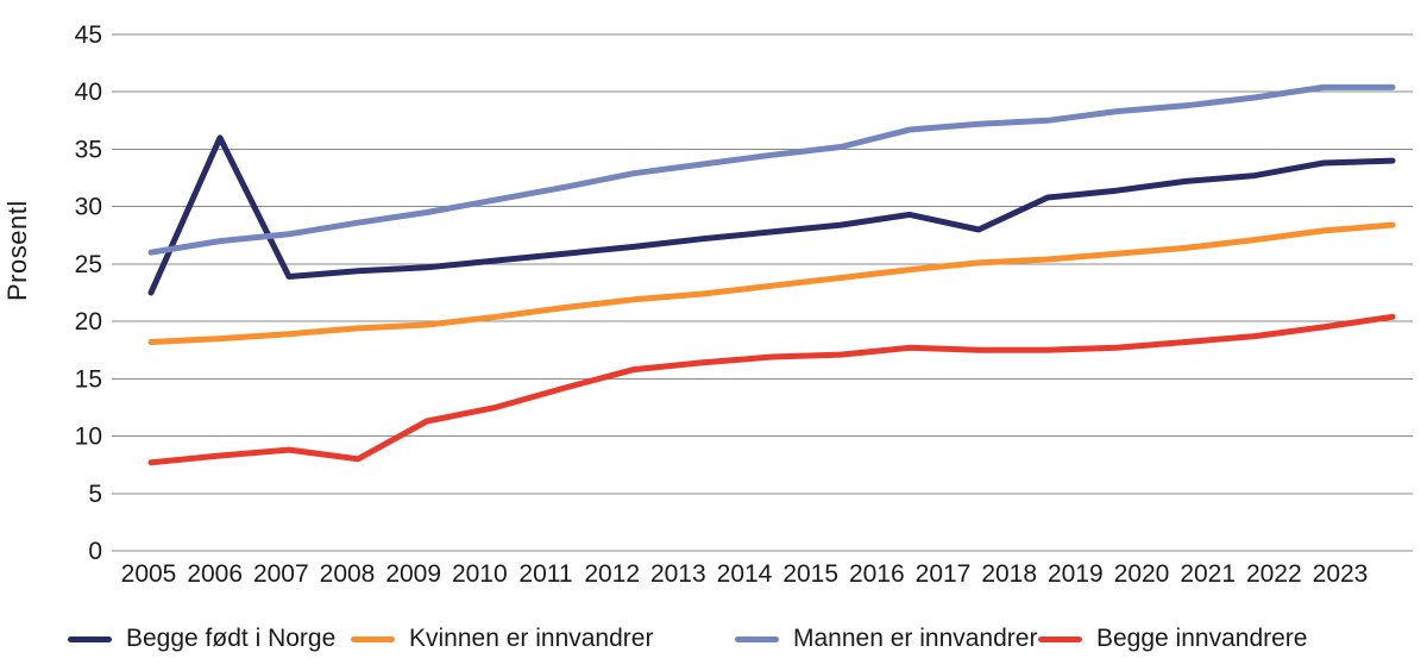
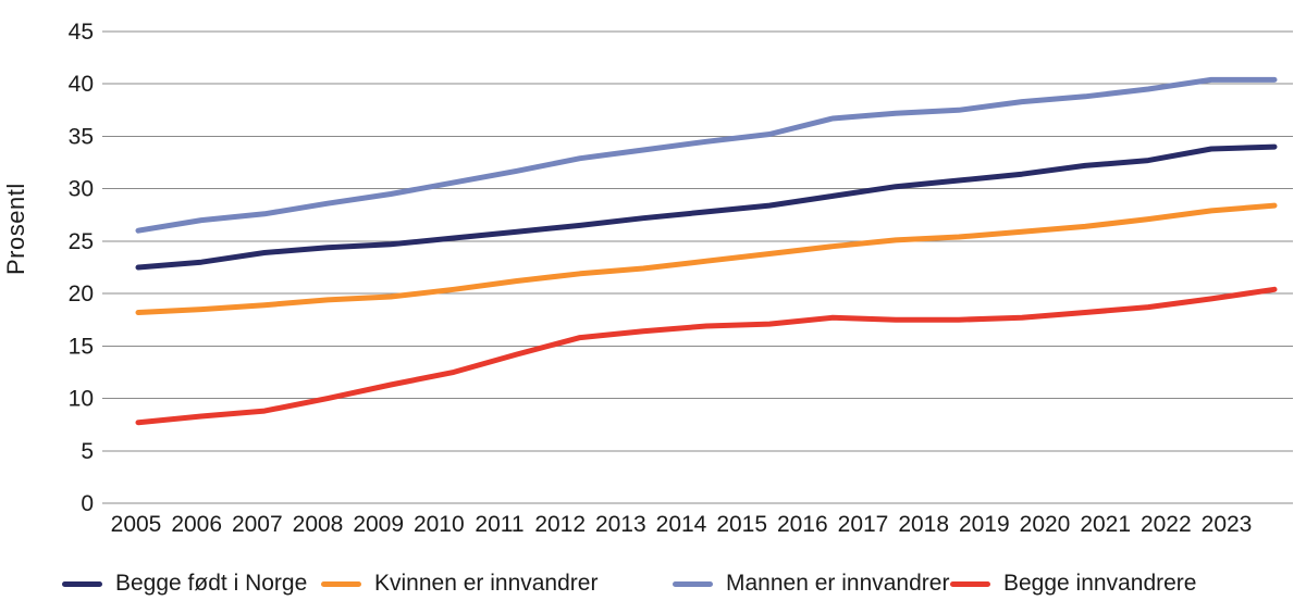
Begge født i Norge/2006: 36 -> 23
Begge innvandrere/2008: 8 -> 10
Begge født i Norge/2017: 28 -> 30
